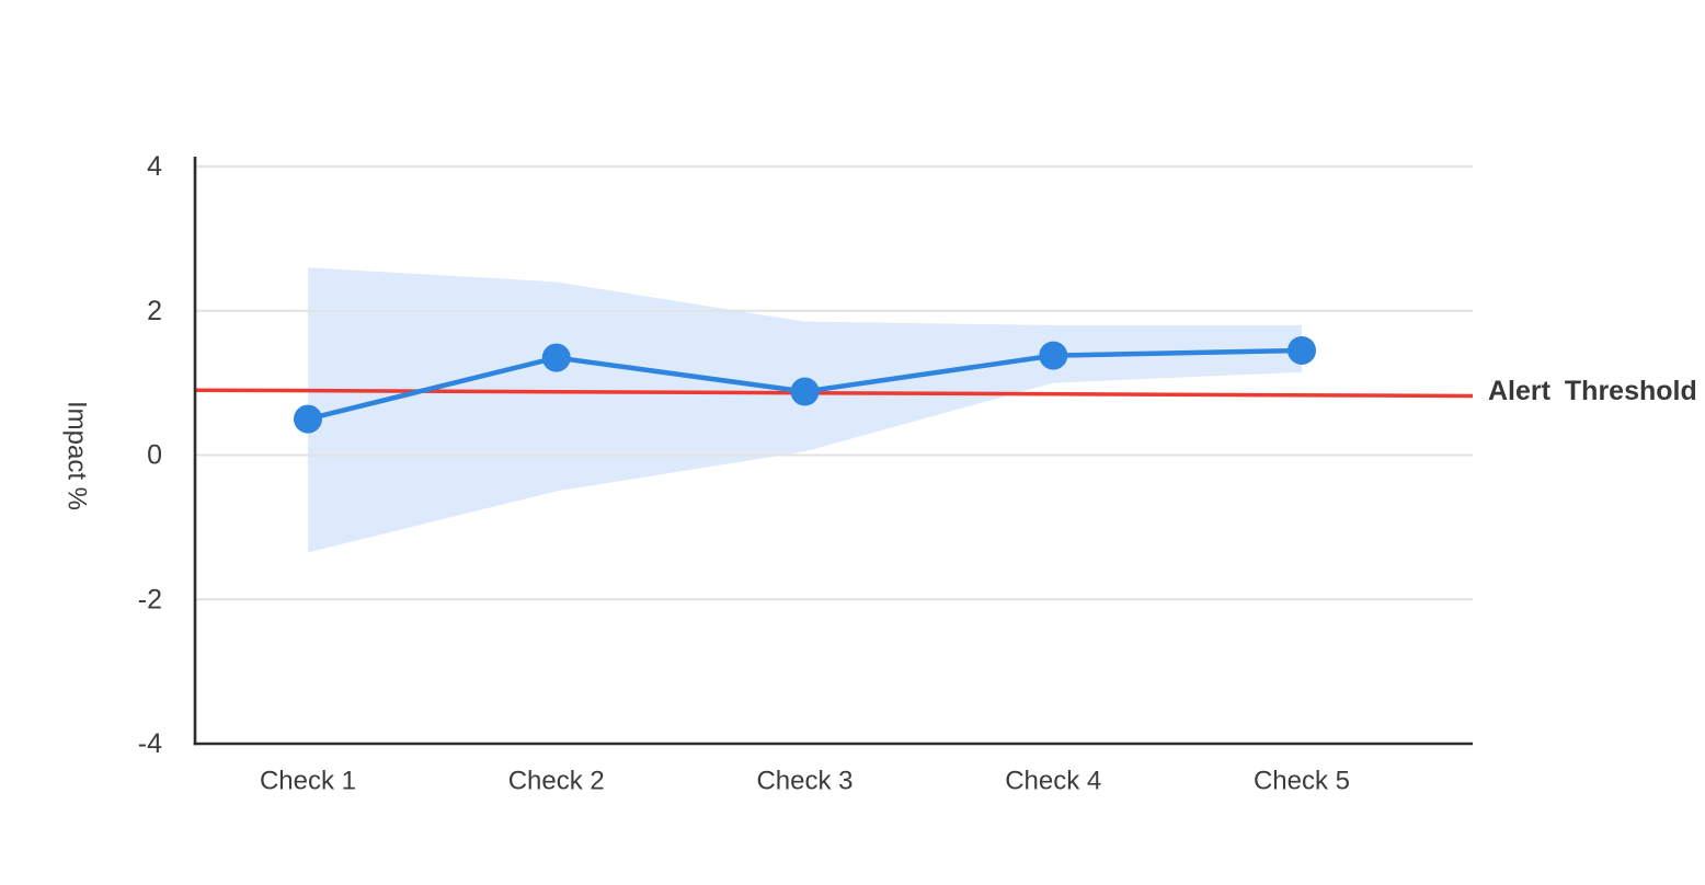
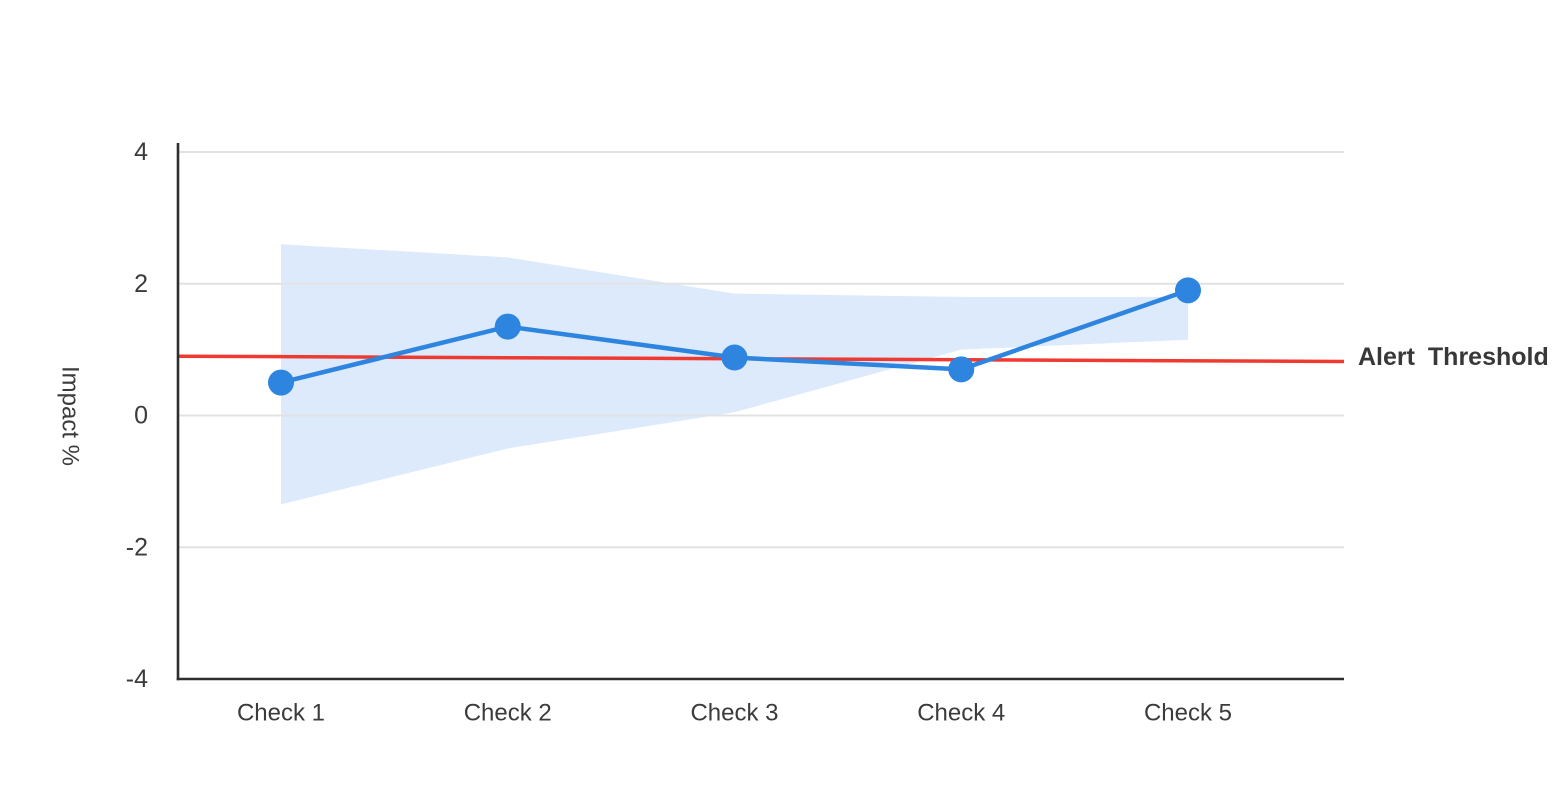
Check 4: 1.4 -> 0.7
Check 5: 1.4 -> 1.9
